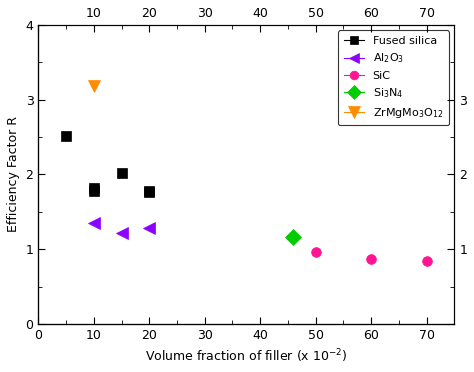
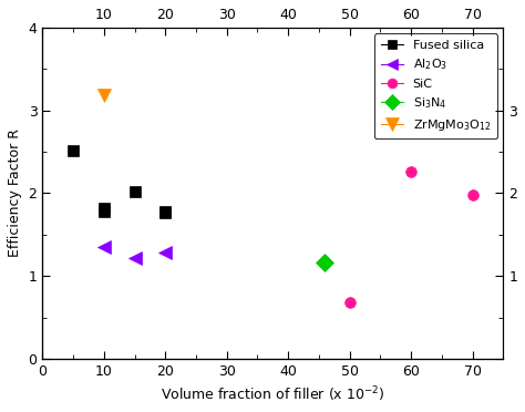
SiC/50: 0.96 -> 0.68
SiC/60: 0.87 -> 2.26
SiC/70: 0.84 -> 1.98
